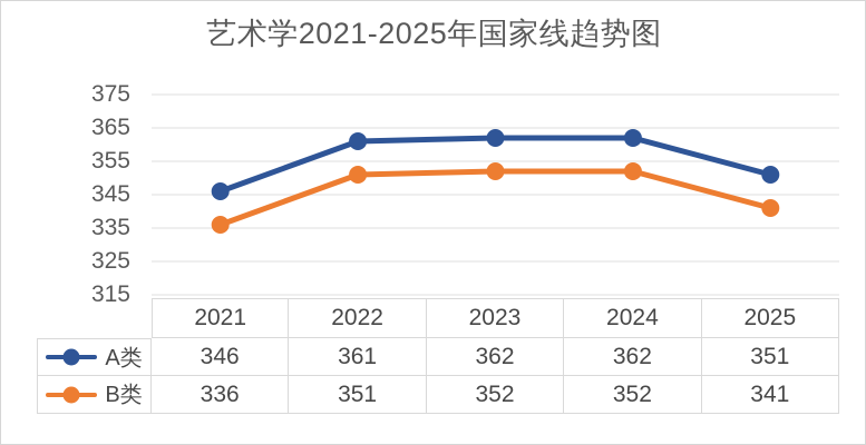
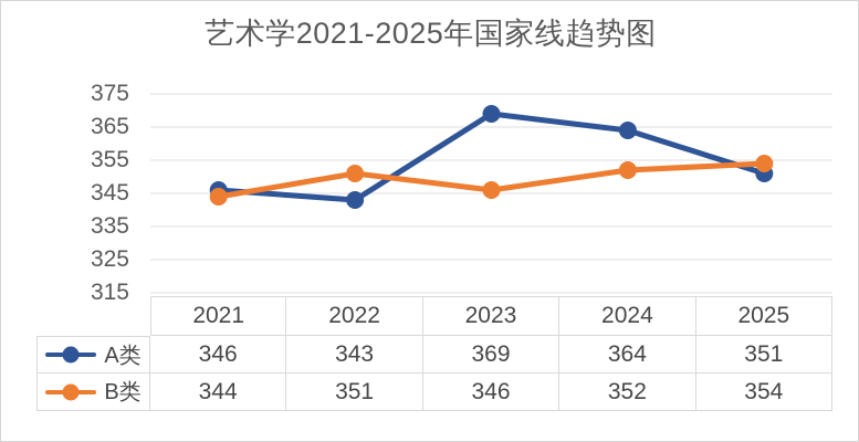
B类/2021: 336 -> 344
A类/2022: 361 -> 343
A类/2023: 362 -> 369
B类/2023: 352 -> 346
A类/2024: 362 -> 364
B类/2025: 341 -> 354
